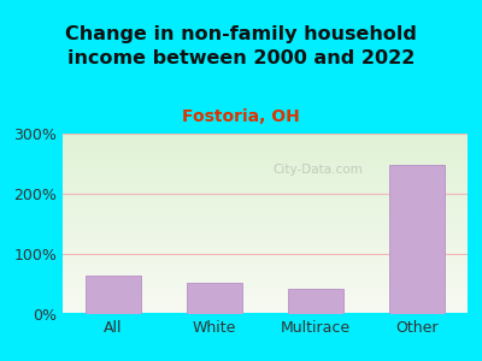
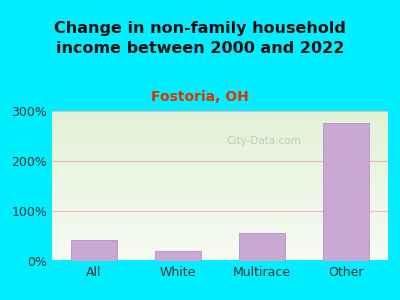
All: 65% -> 42%
White: 52% -> 20%
Multirace: 42% -> 56%
Other: 248% -> 276%
